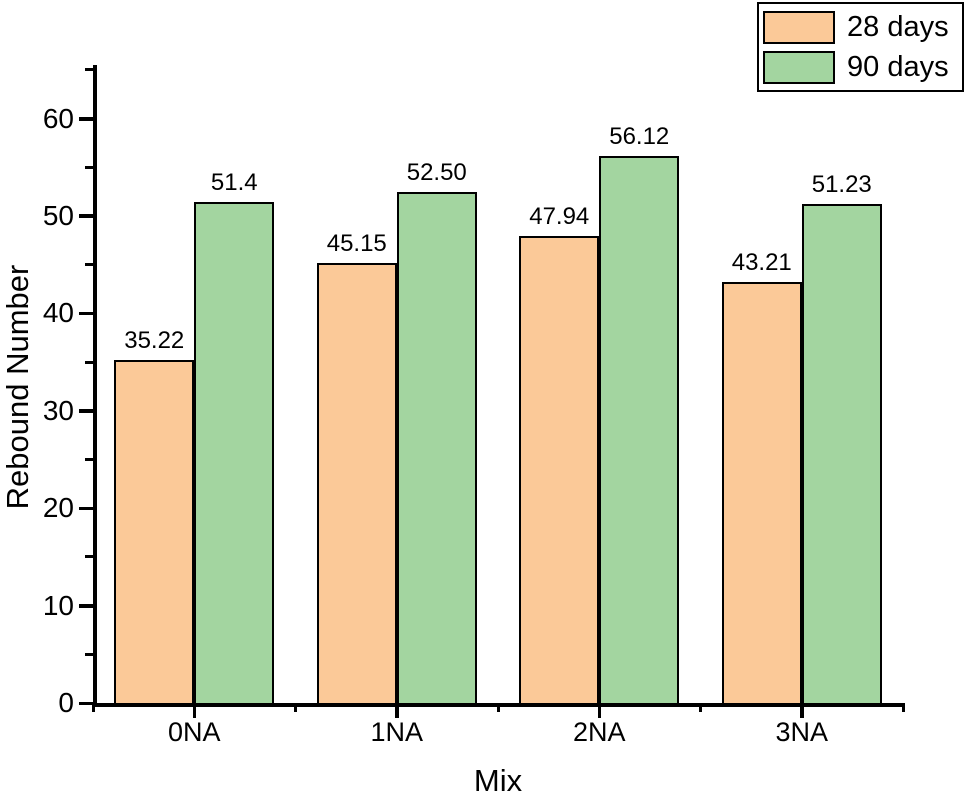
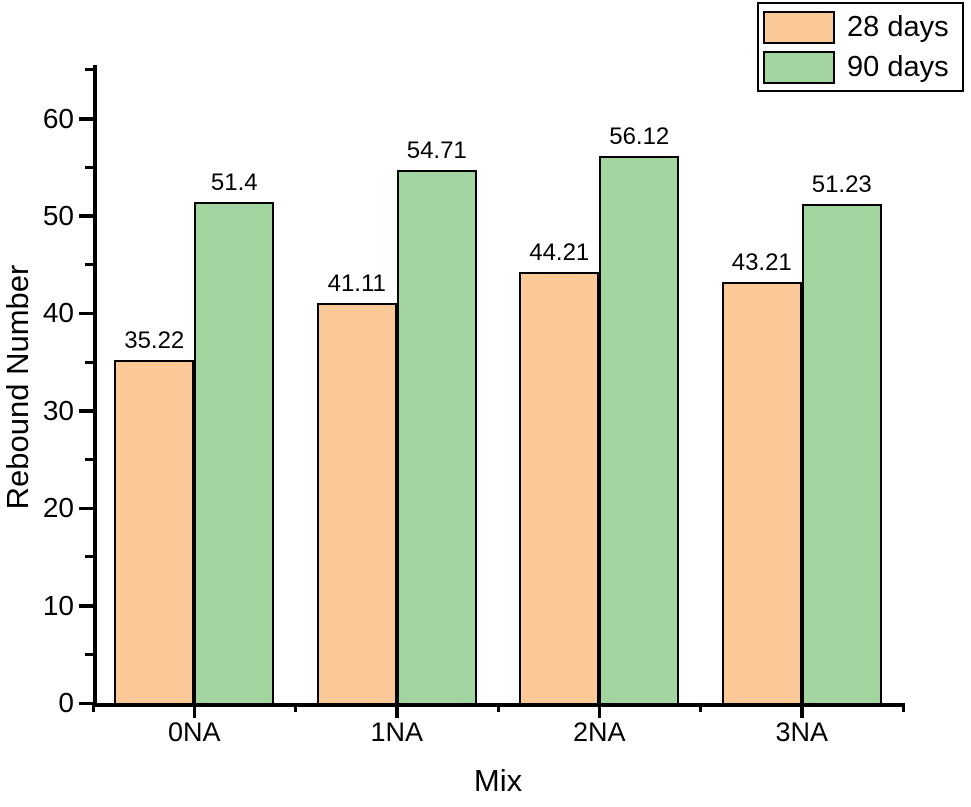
28 days/1NA: 45.15 -> 41.11
90 days/1NA: 52.50 -> 54.71
28 days/2NA: 47.94 -> 44.21
